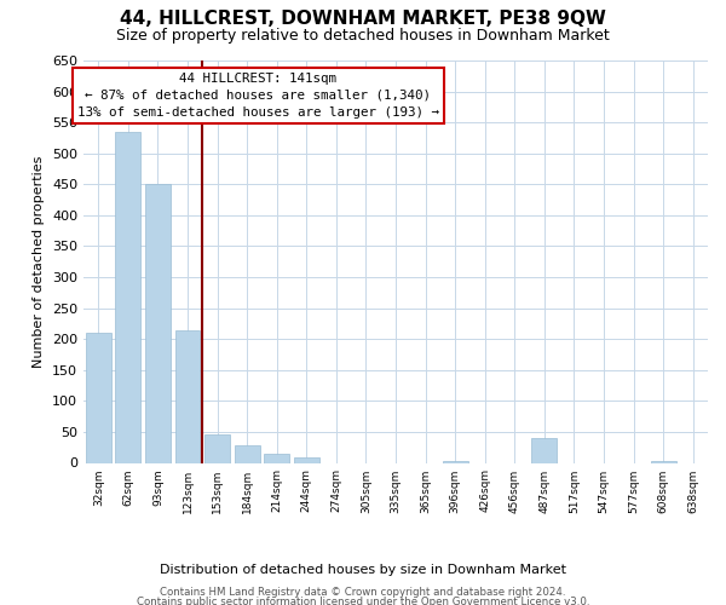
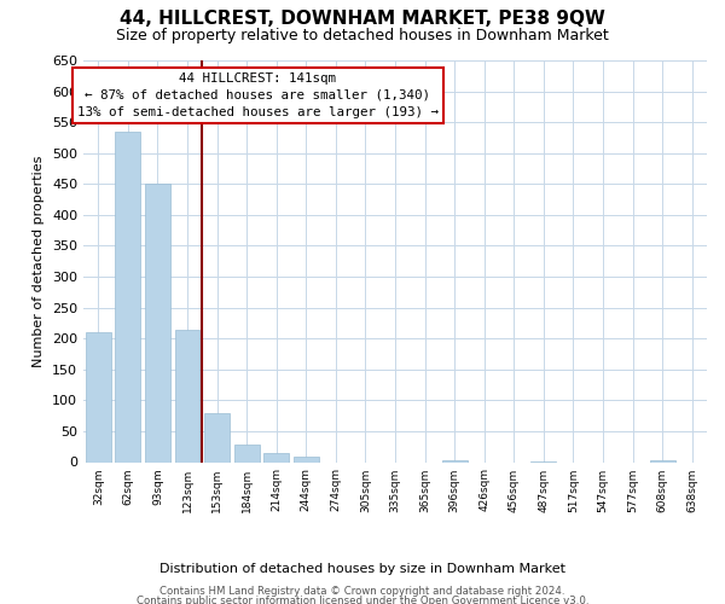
153sqm: 46 -> 80
487sqm: 40 -> 1
